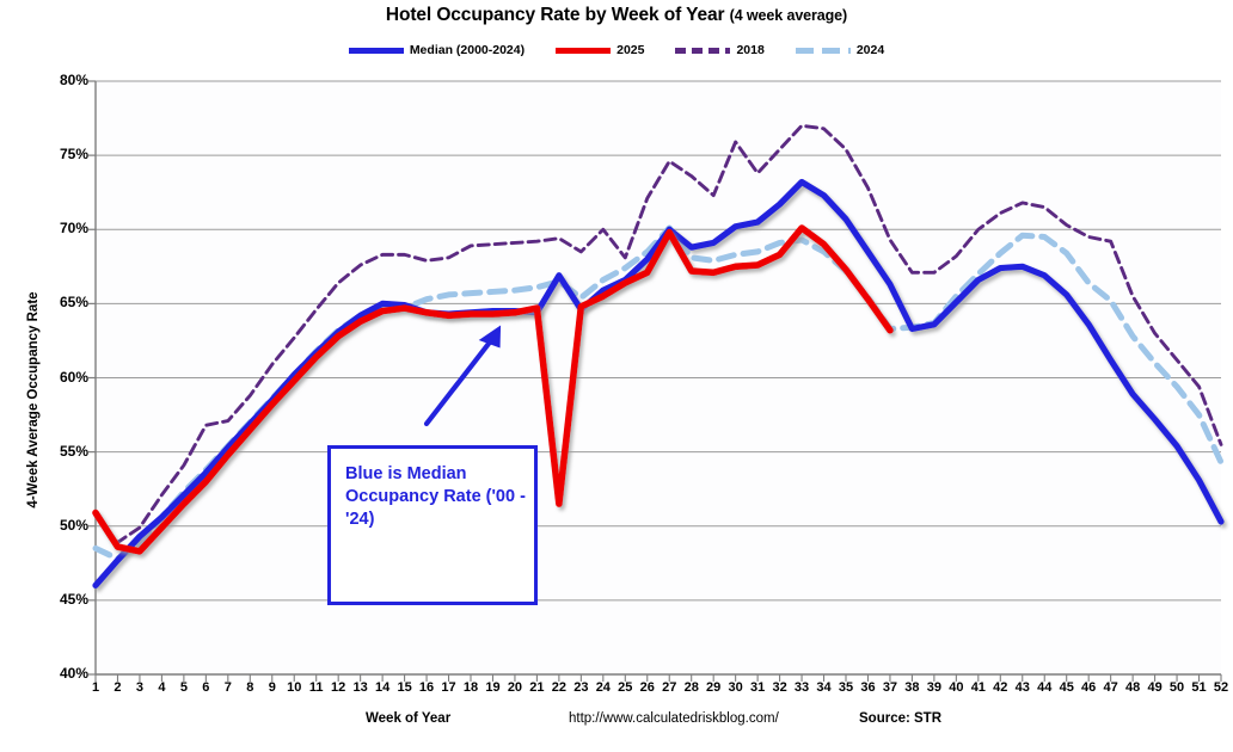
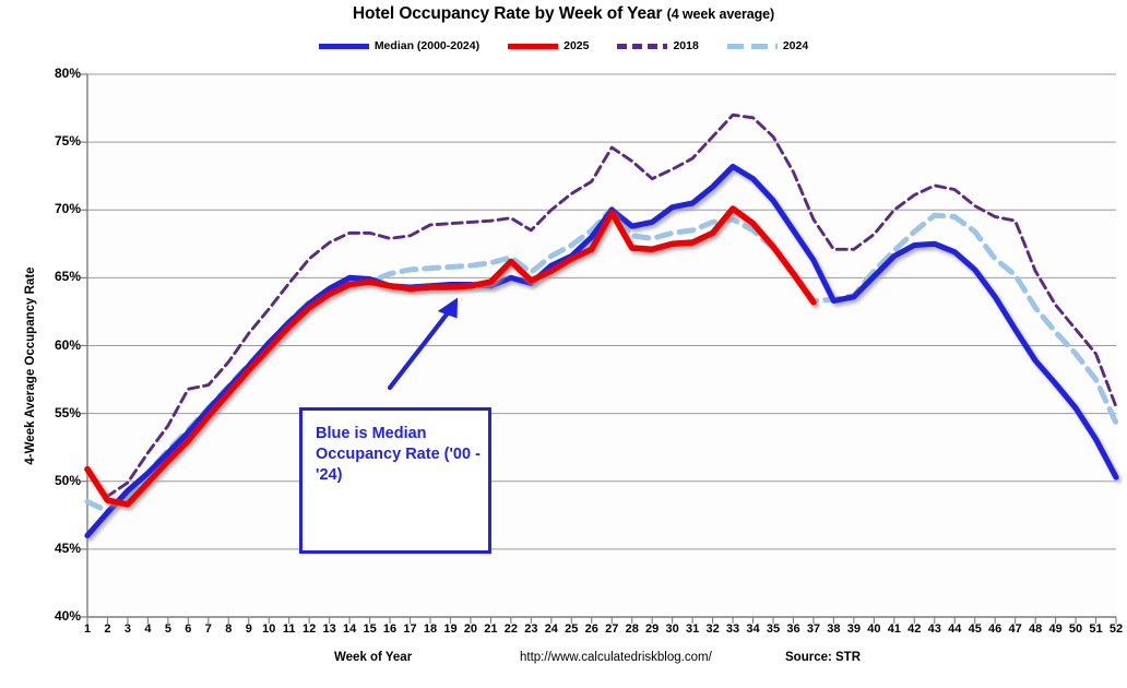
Median (2000-2024)/22: 66.9% -> 65.0%
2025/22: 51.5% -> 66.2%
2018/25: 68.1% -> 71.2%
2018/30: 75.9% -> 73.0%
